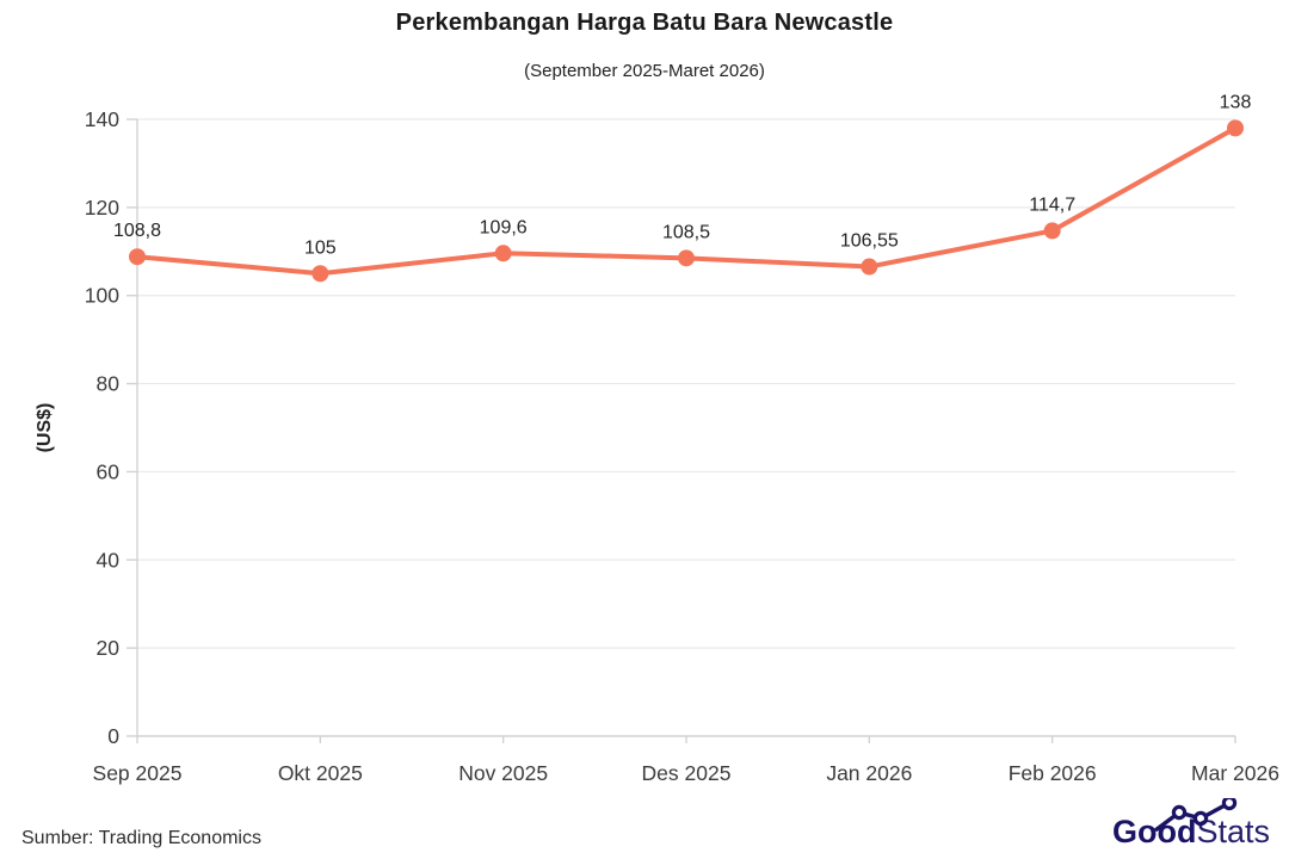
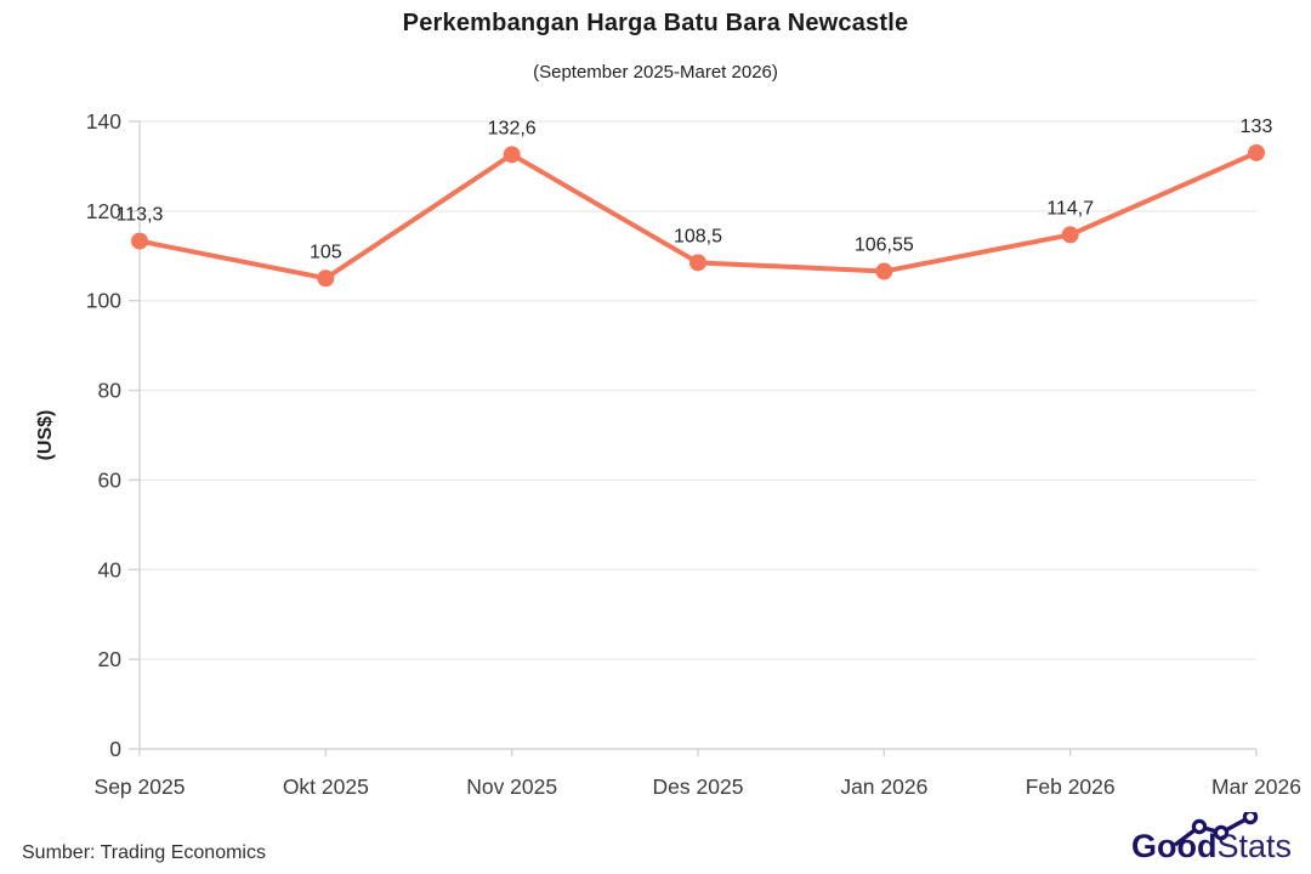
Sep 2025: 108,8 -> 113,3
Nov 2025: 109,6 -> 132,6
Mar 2026: 138 -> 133
